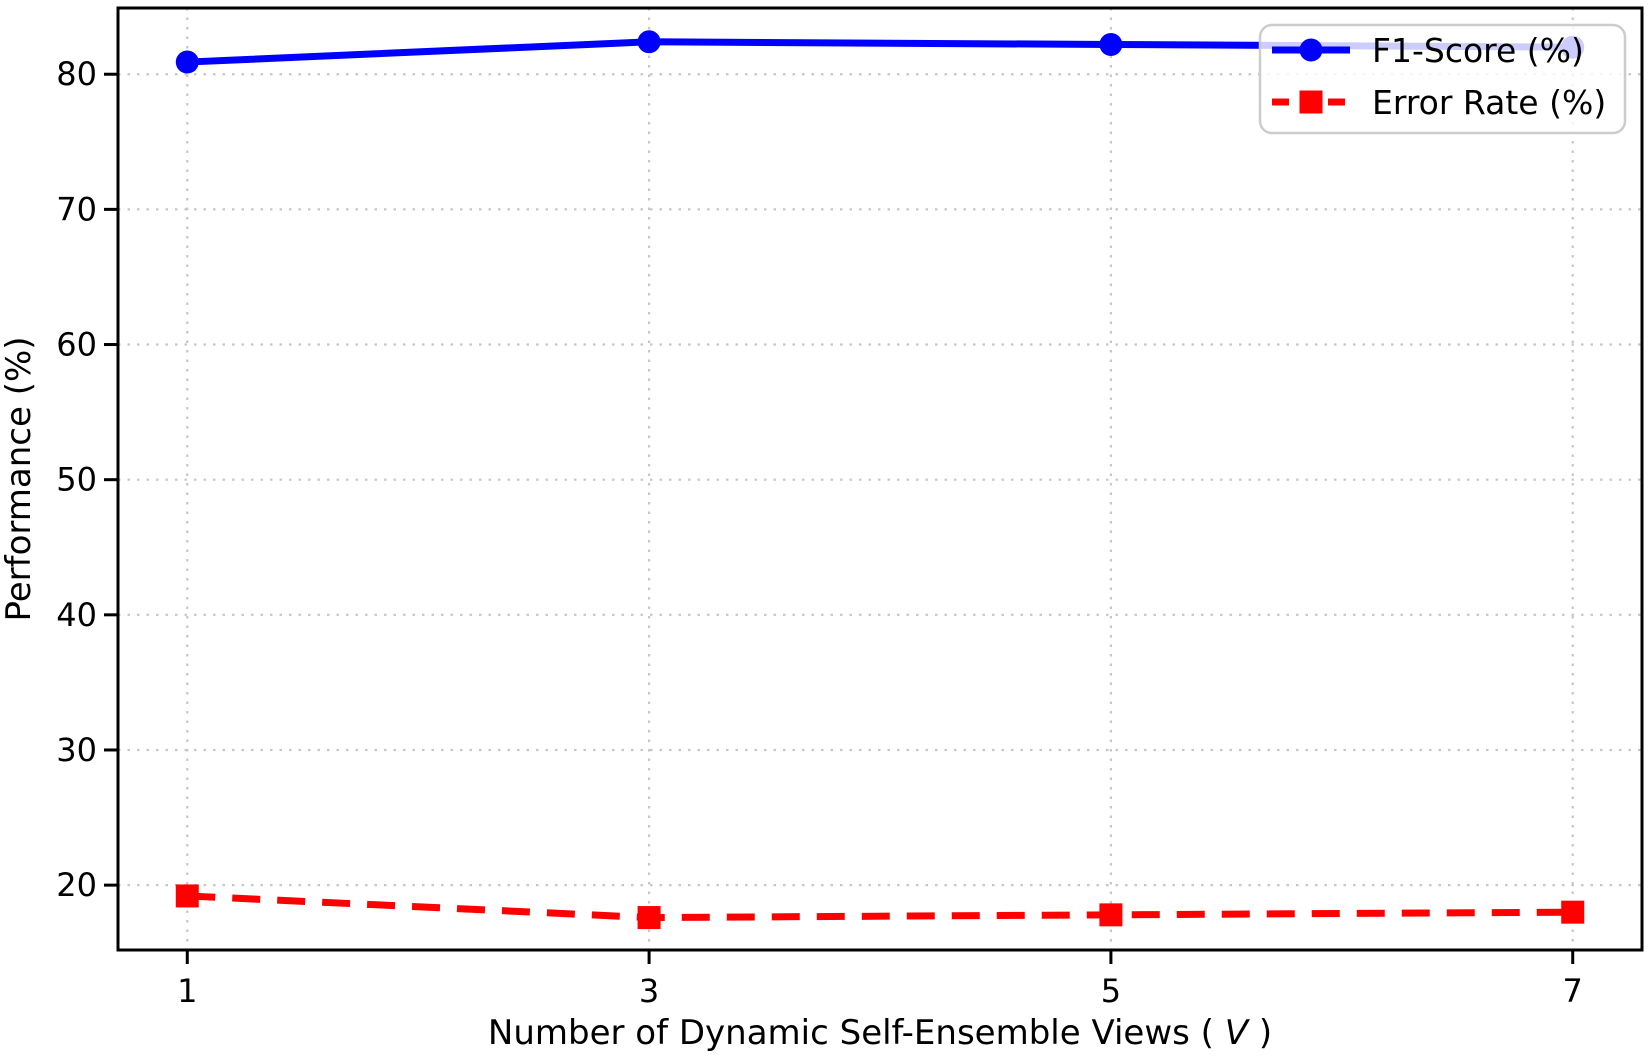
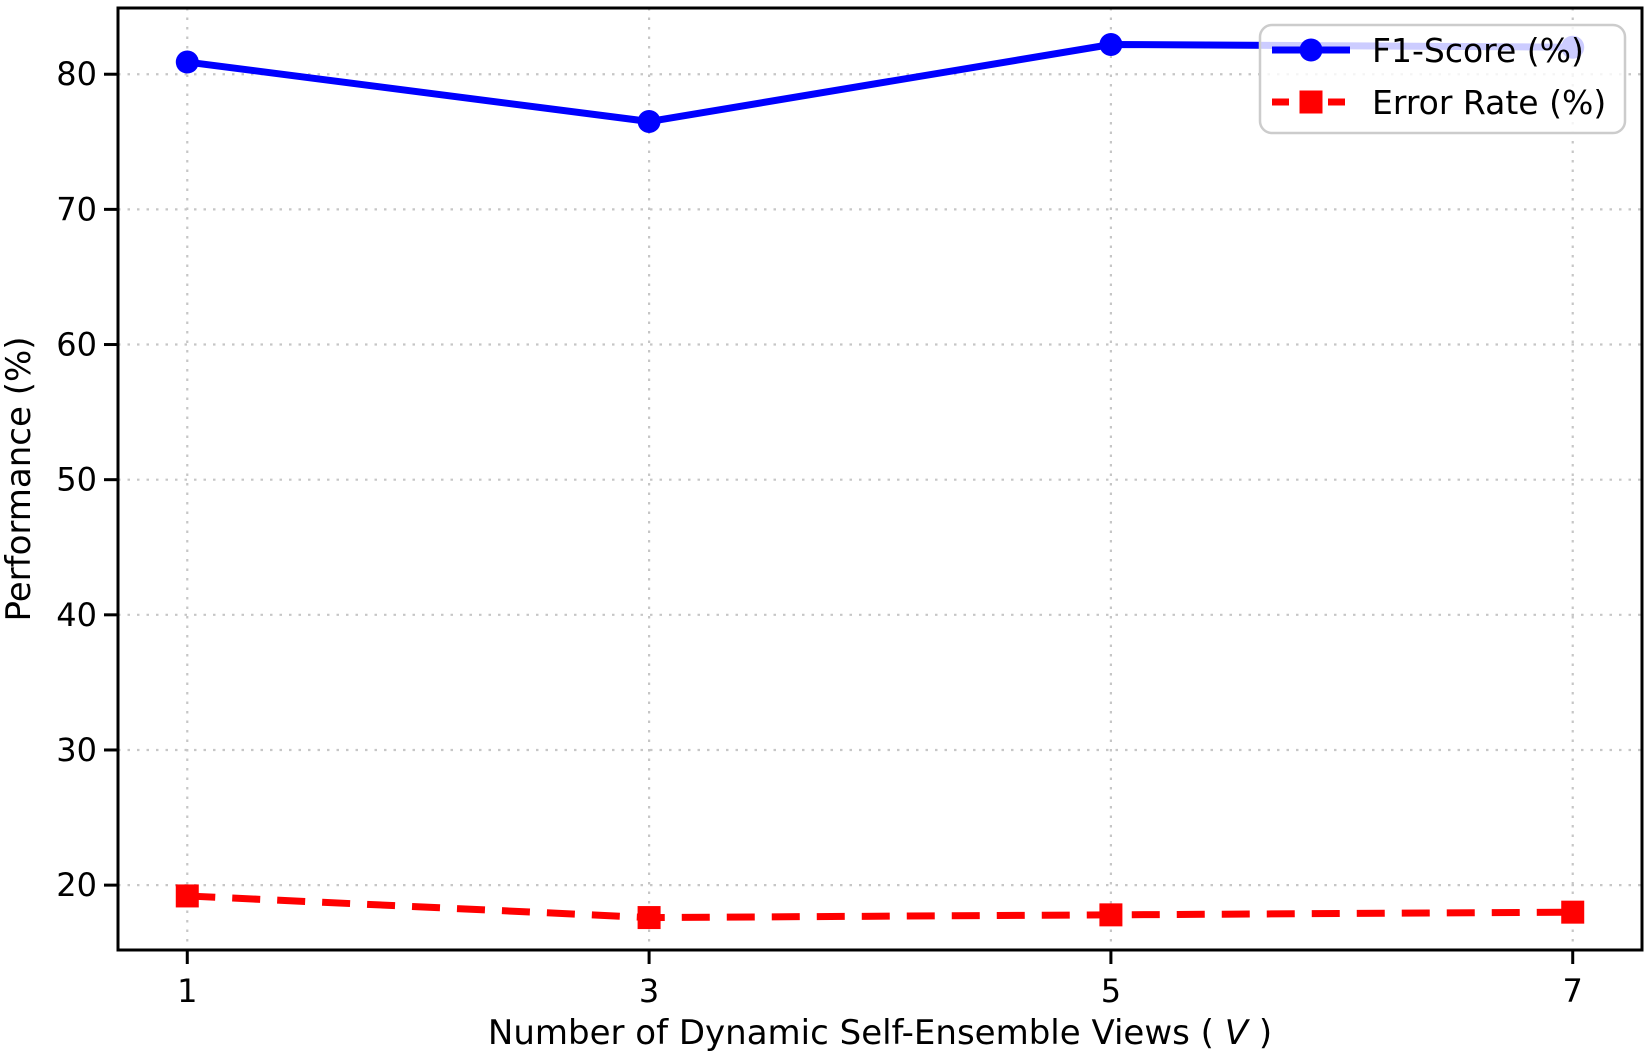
F1-Score (%)/3: 82.4 -> 76.5
